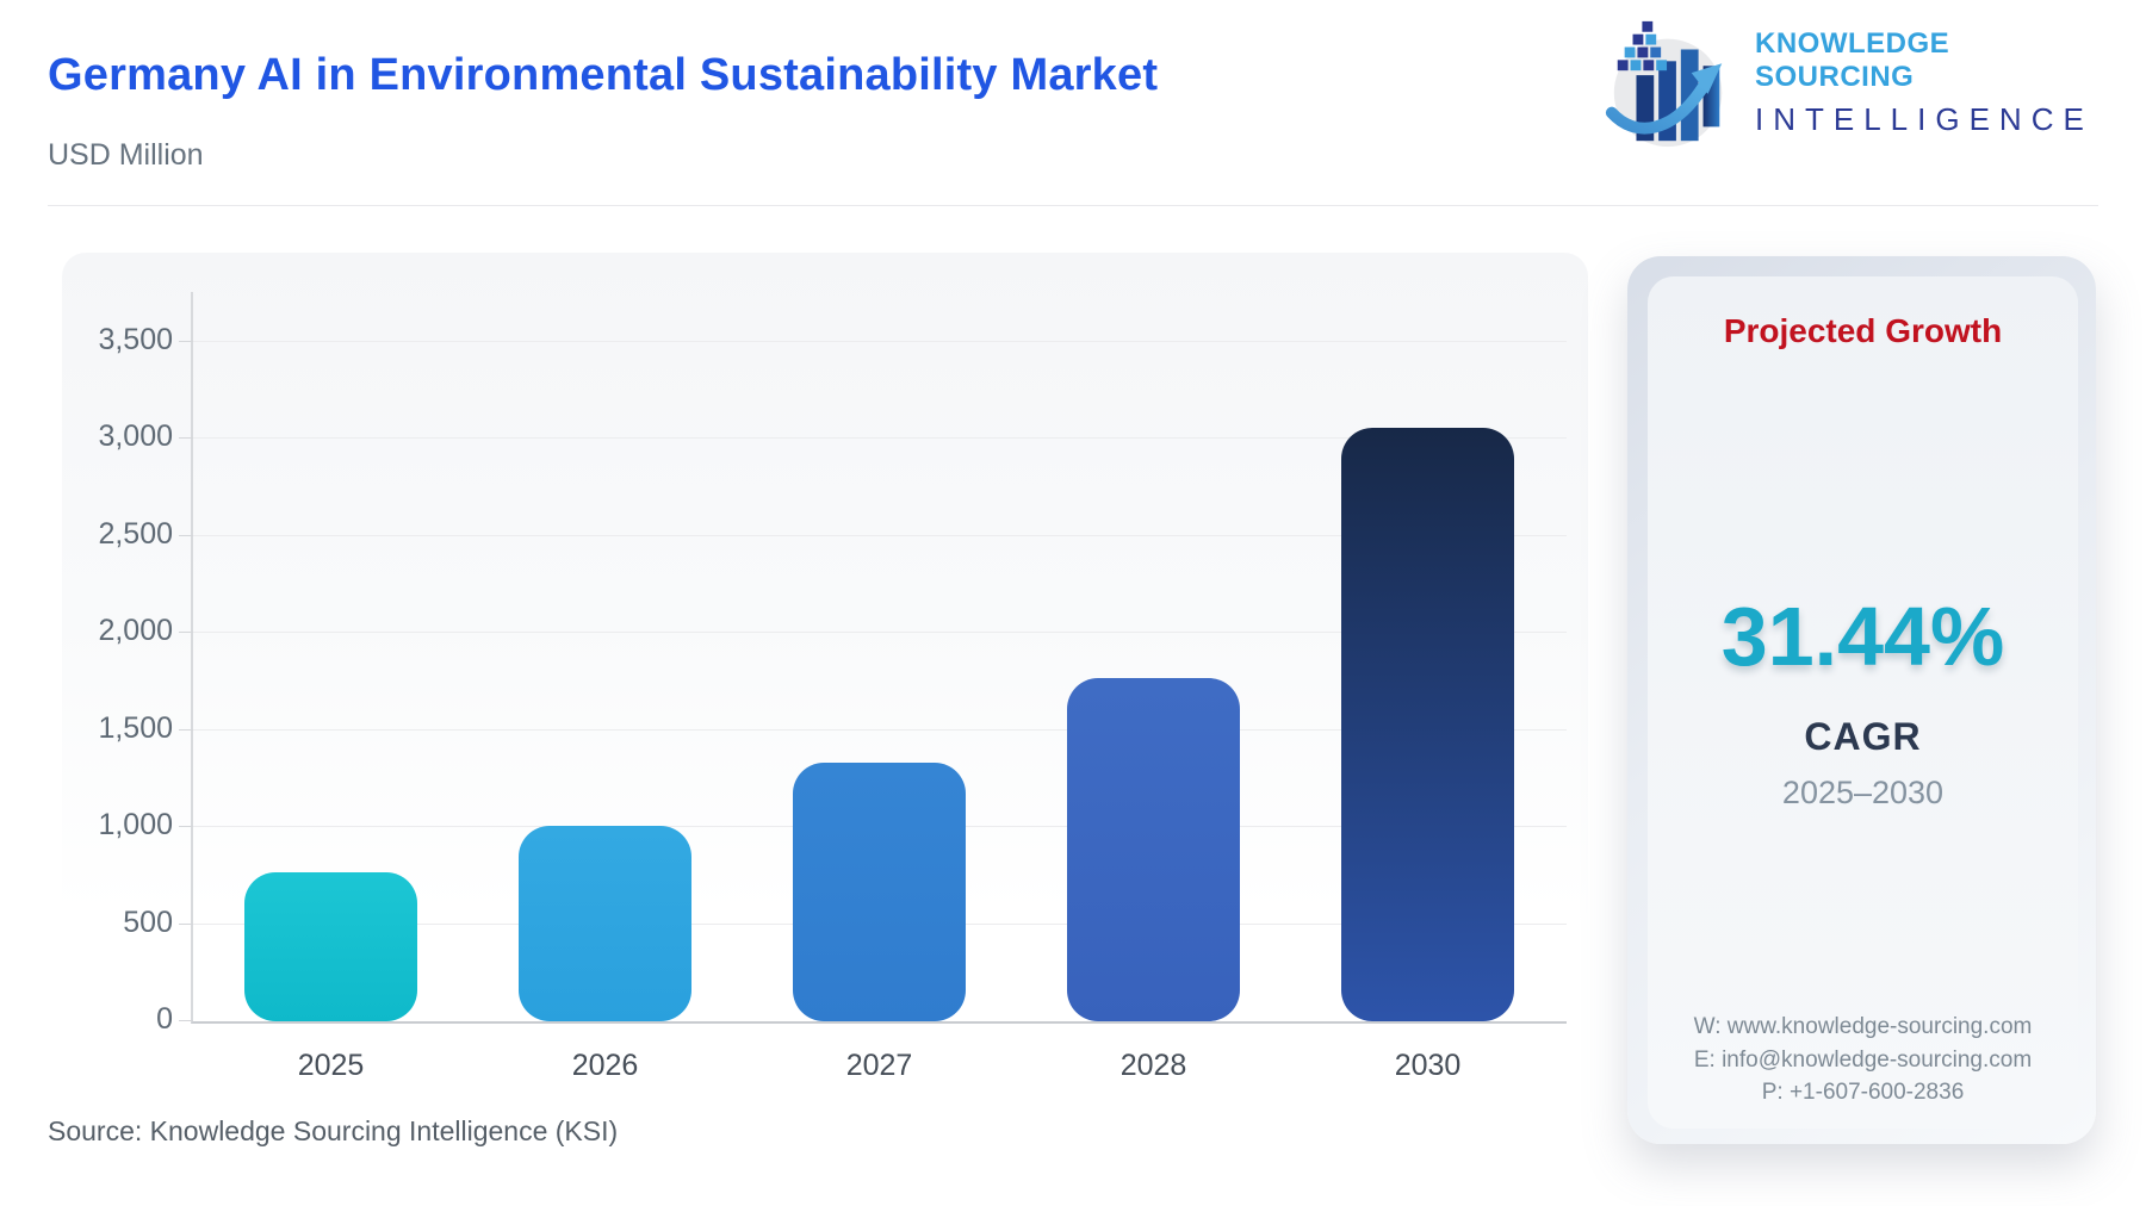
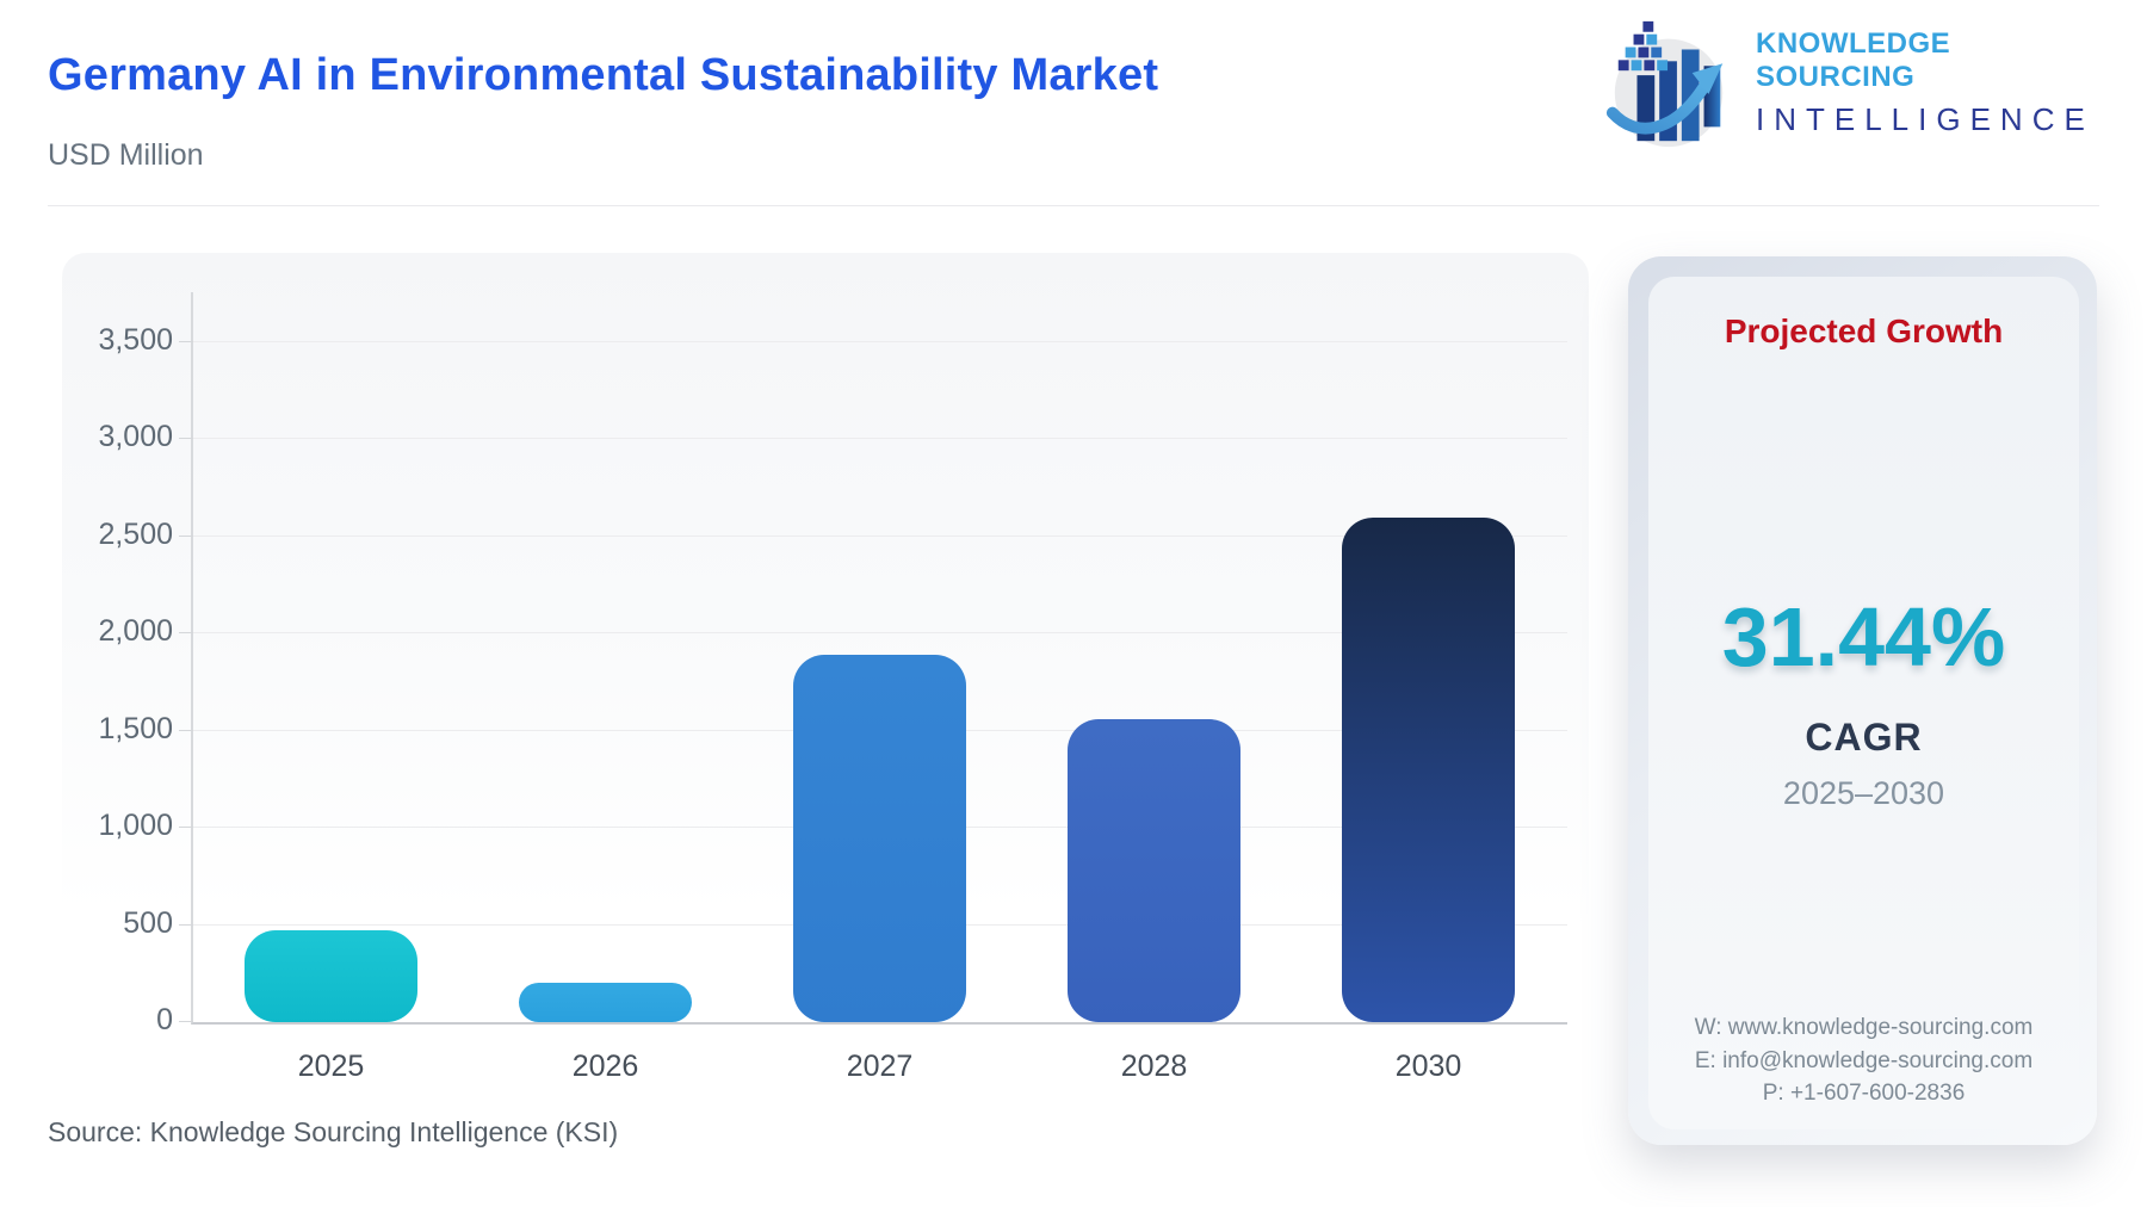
2025: 770 -> 470
2026: 1010 -> 200
2027: 1330 -> 1890
2028: 1770 -> 1560
2030: 3060 -> 2600
